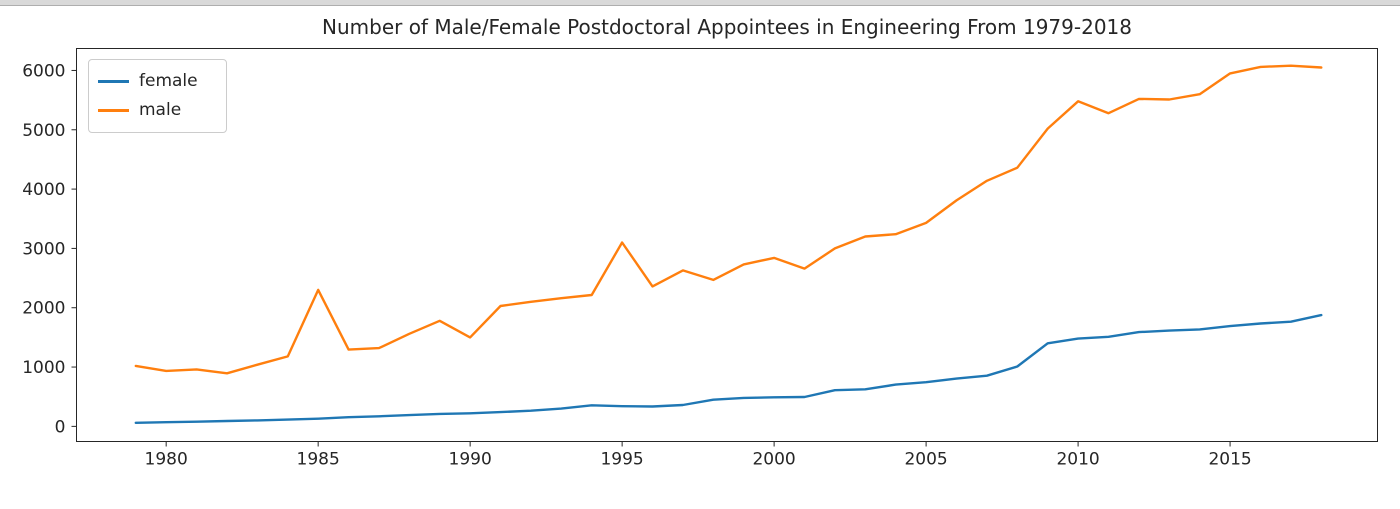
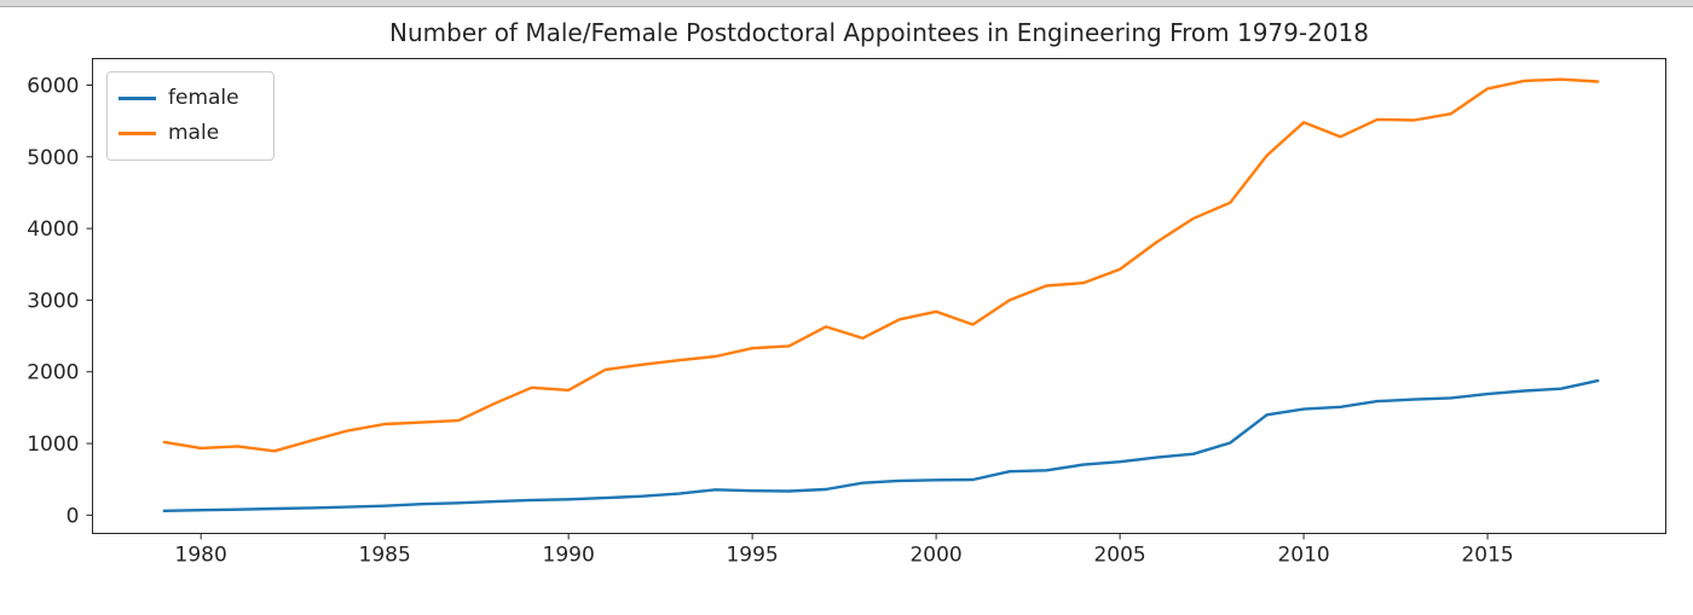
male/1985: 2300 -> 1300
male/1990: 1500 -> 1700
male/1995: 3100 -> 2300
